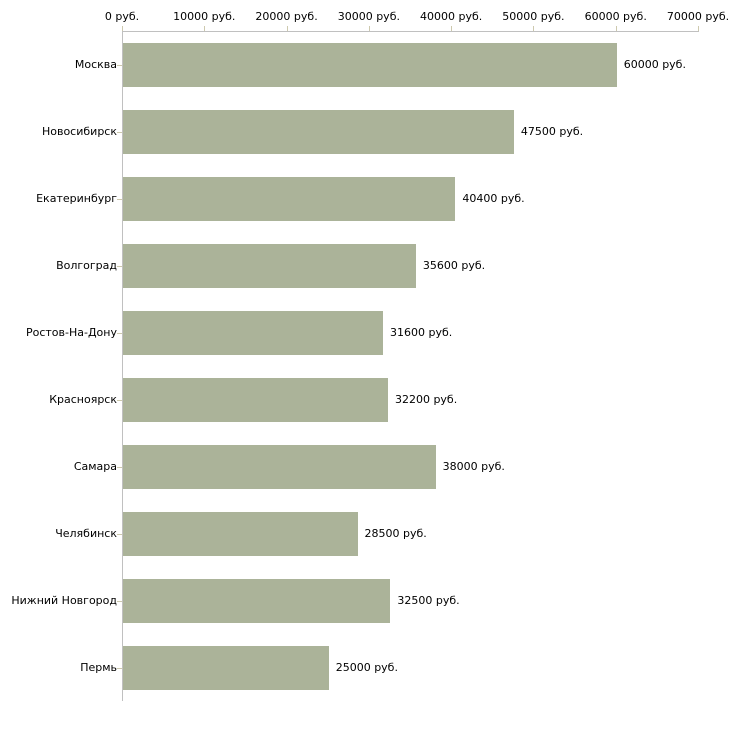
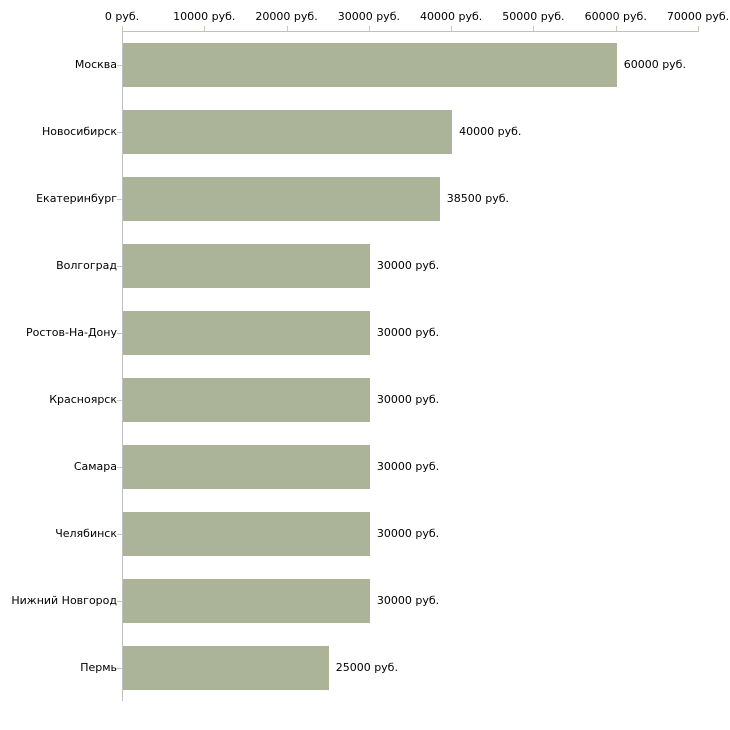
Новосибирск: 47500 -> 40000
Екатеринбург: 40400 -> 38500
Волгоград: 35600 -> 30000
Ростов-На-Дону: 31600 -> 30000
Красноярск: 32200 -> 30000
Самара: 38000 -> 30000
Челябинск: 28500 -> 30000
Нижний Новгород: 32500 -> 30000
